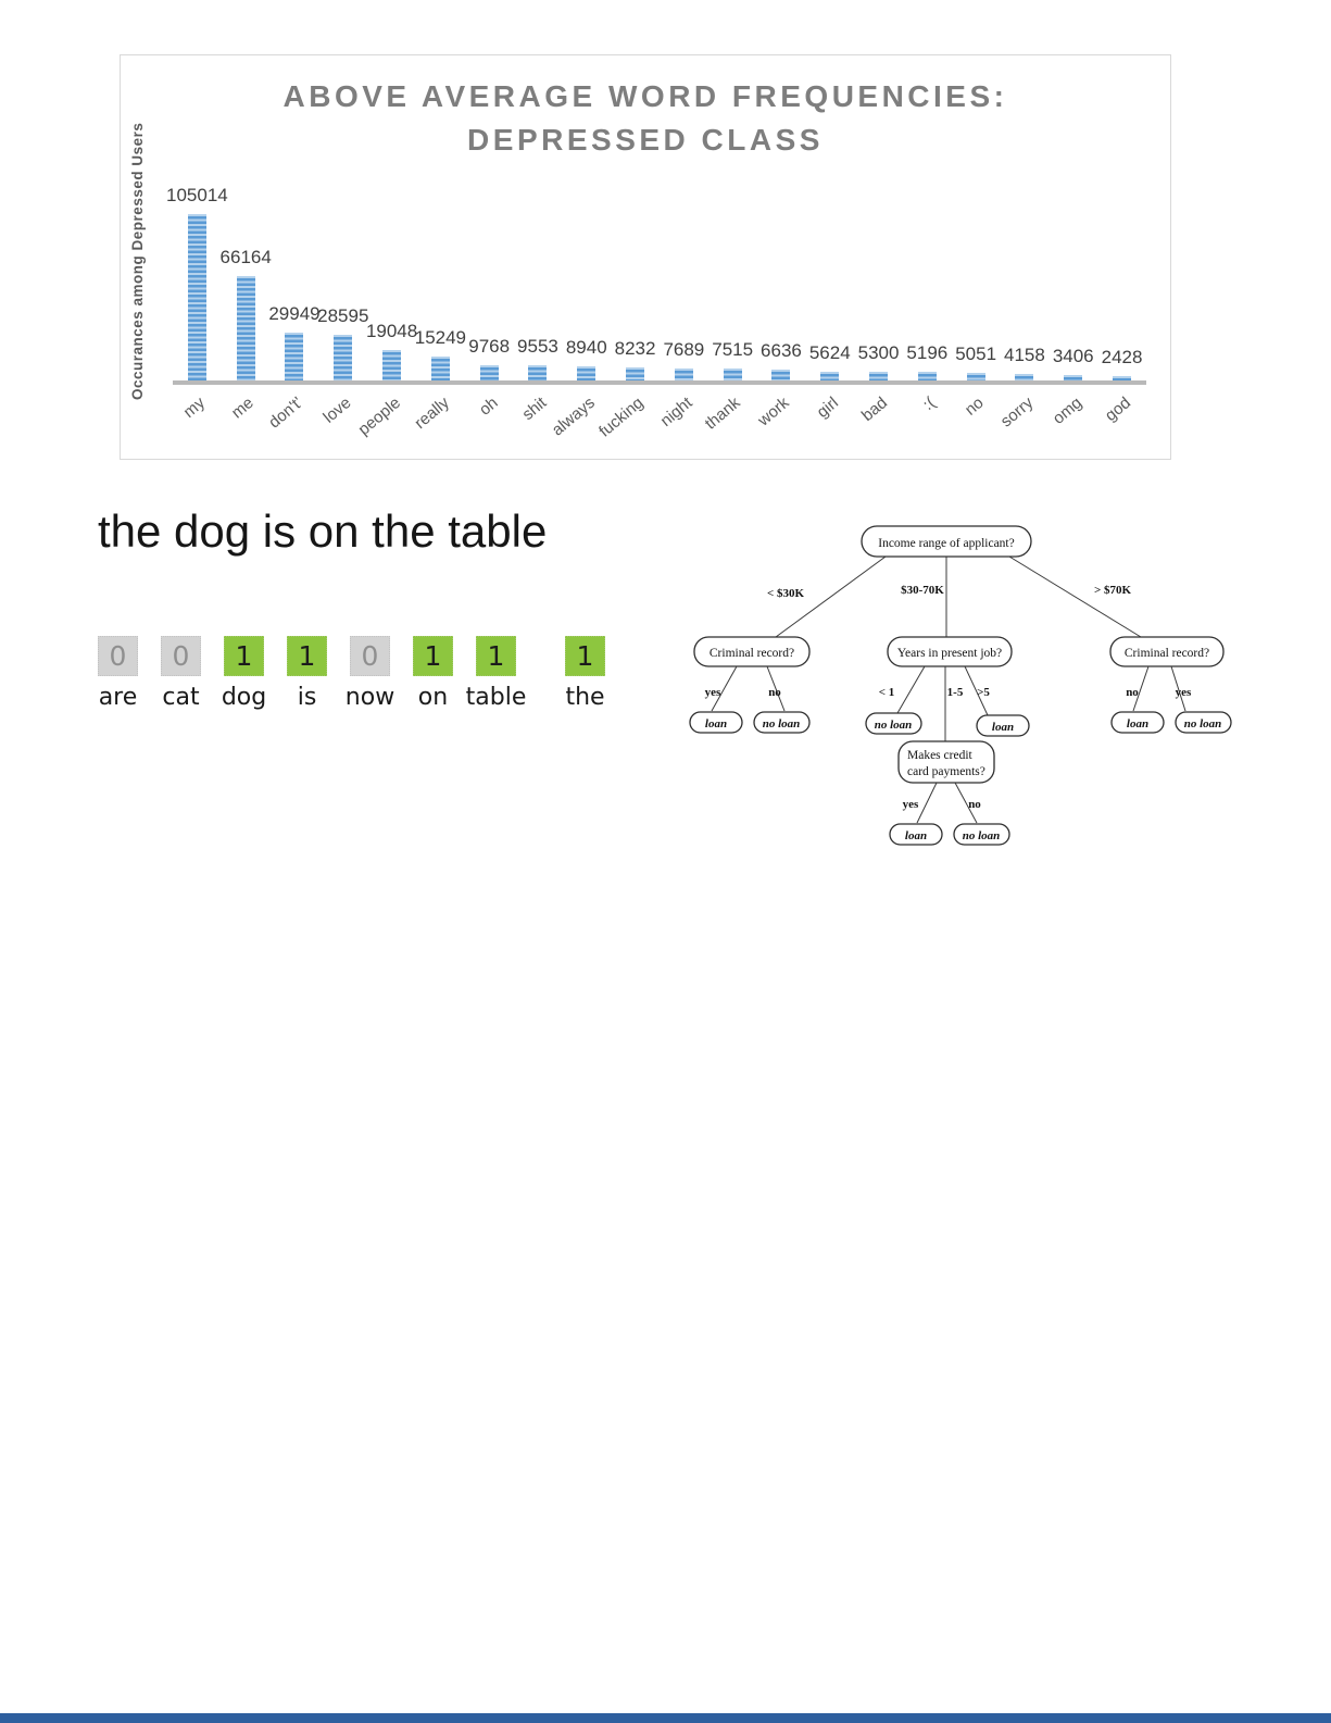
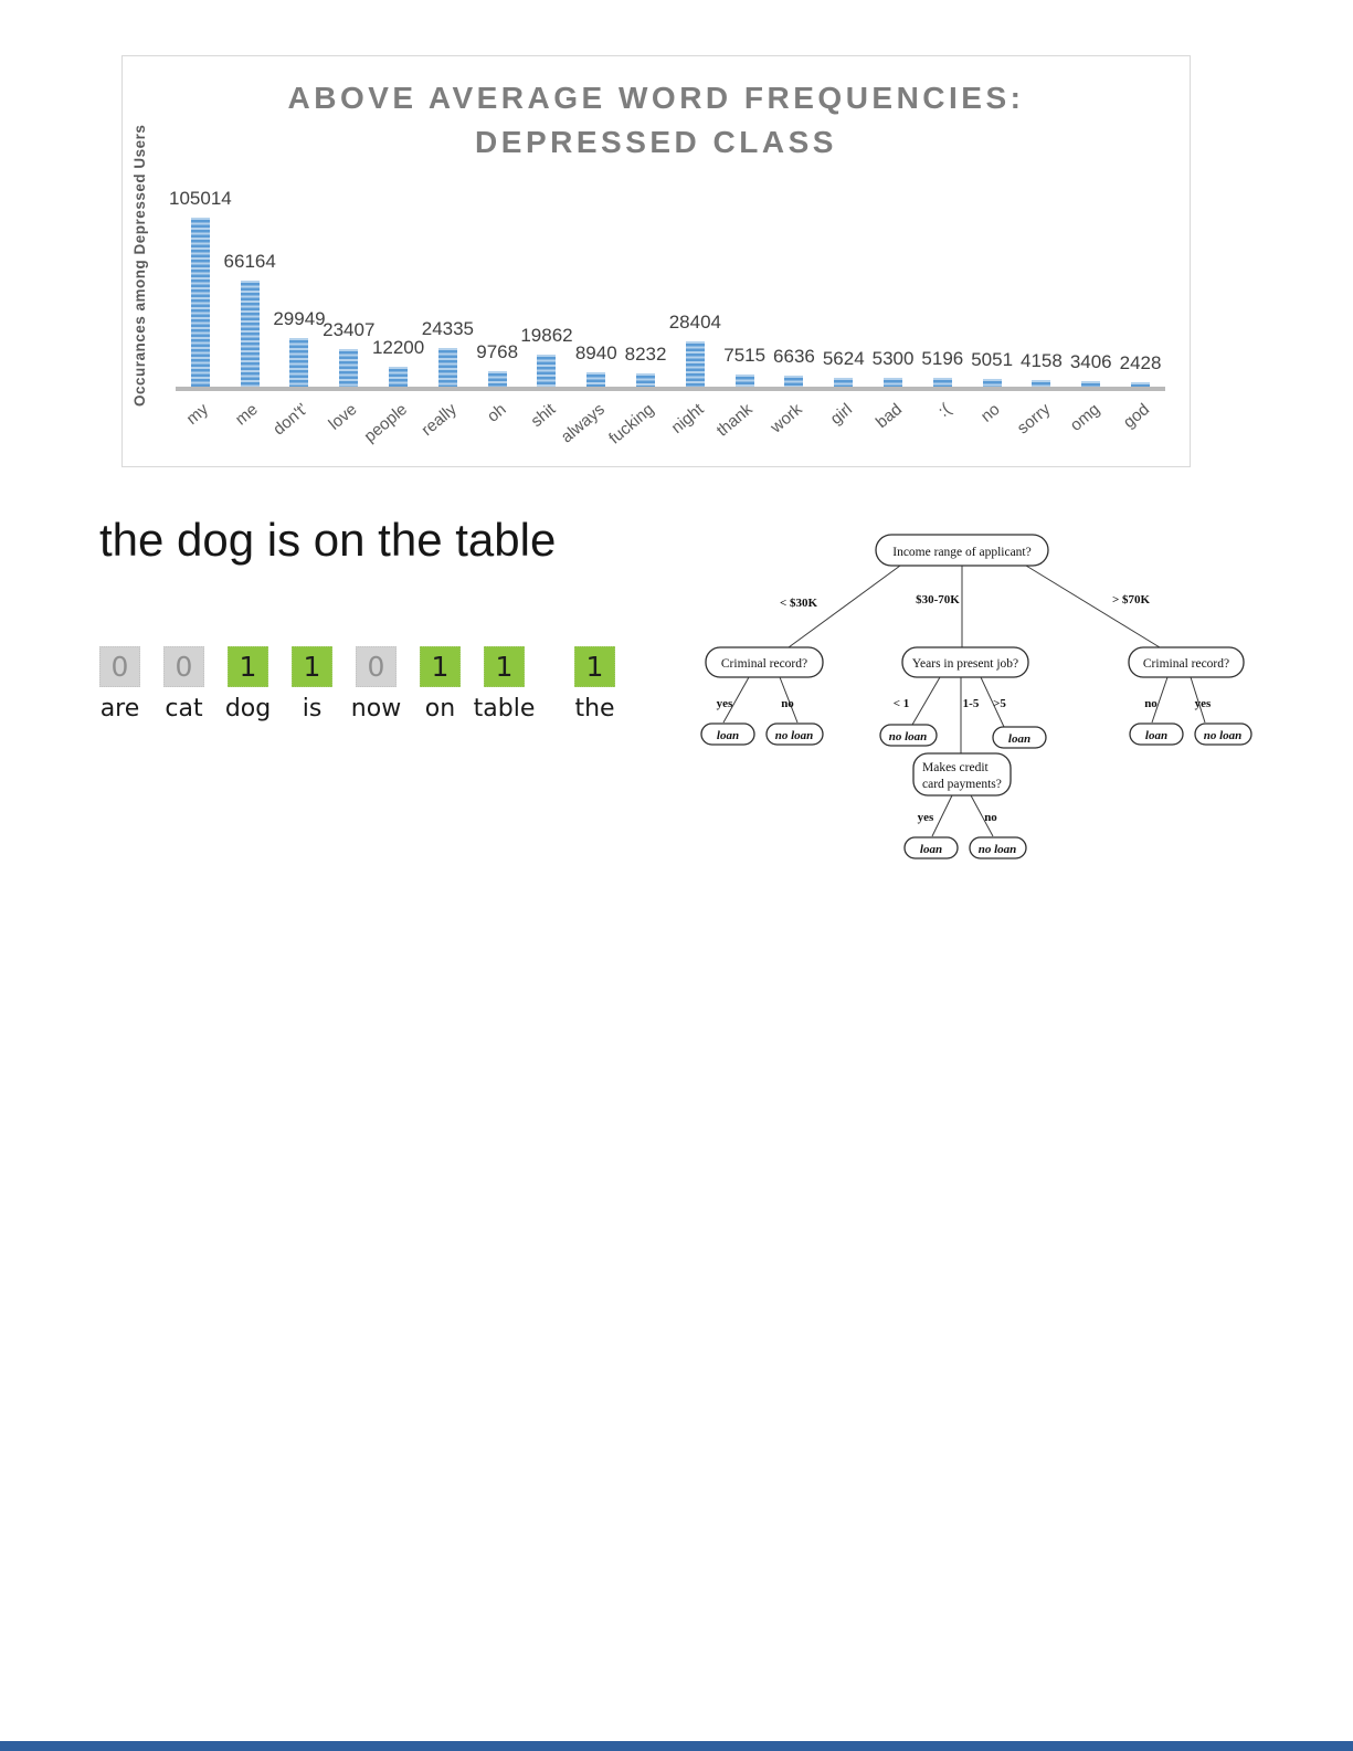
love: 28595 -> 23407
people: 19048 -> 12200
really: 15249 -> 24335
shit: 9553 -> 19862
night: 7689 -> 28404
